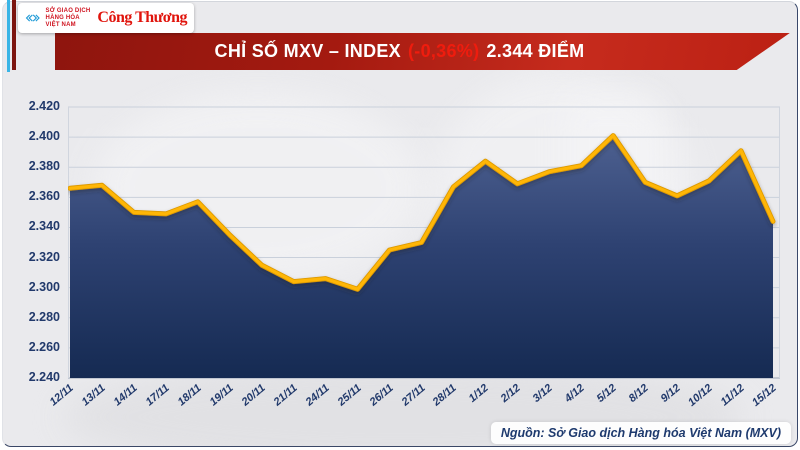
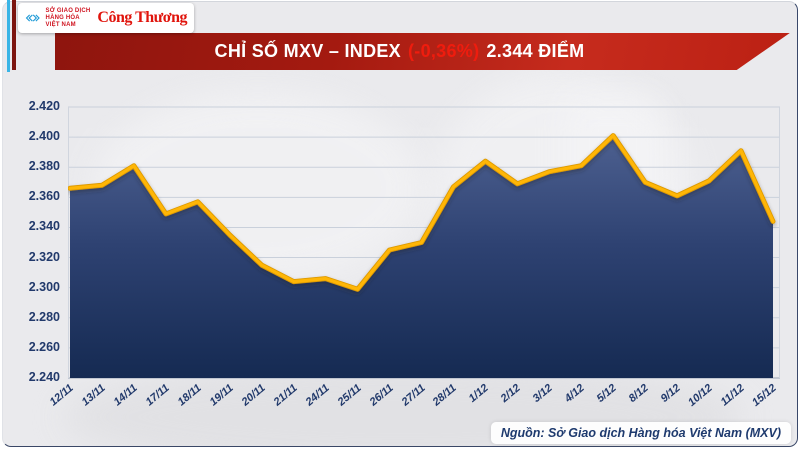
14/11: 2350 -> 2381
